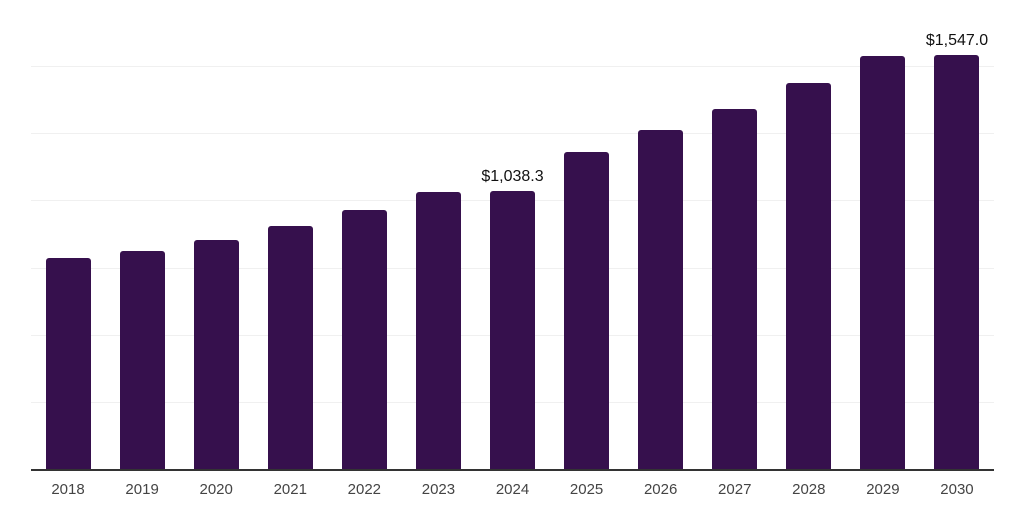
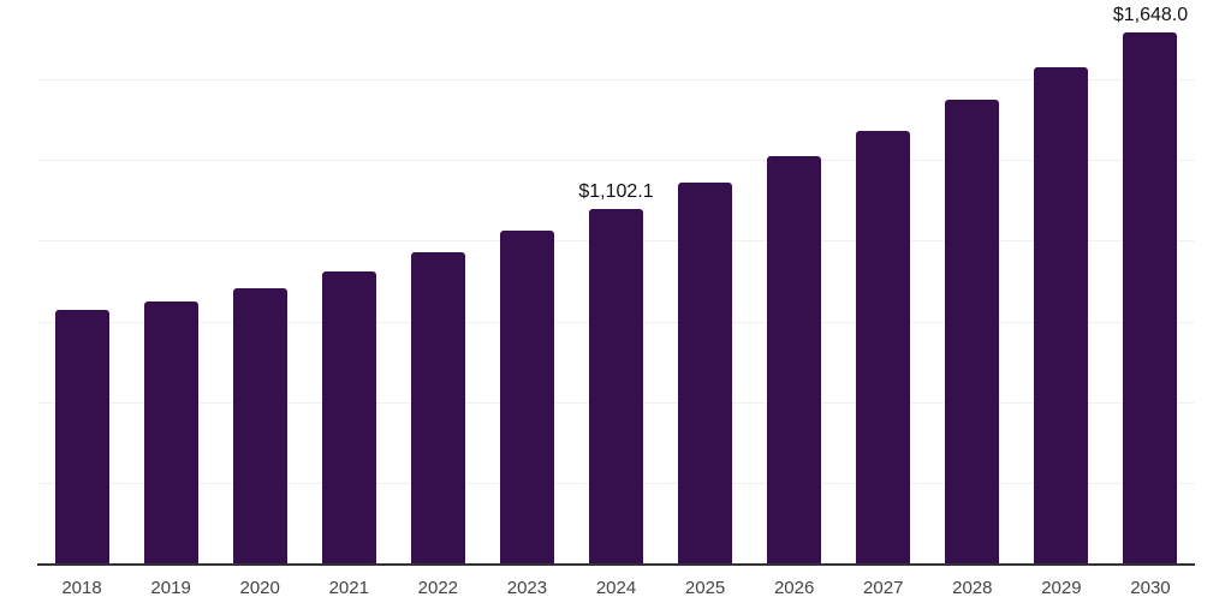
2024: $1,038.3 -> $1,102.1
2030: $1,547.0 -> $1,648.0
